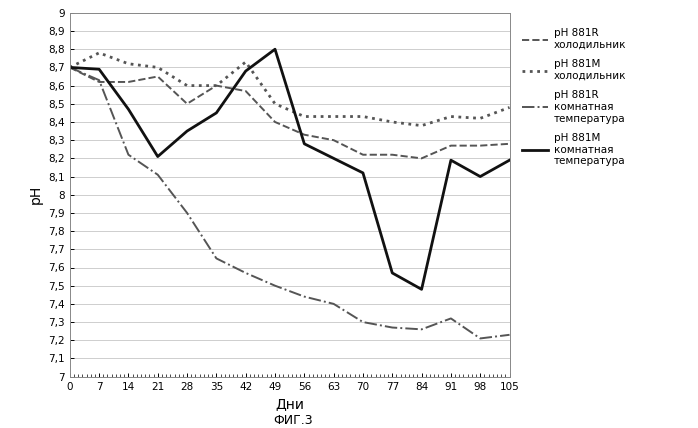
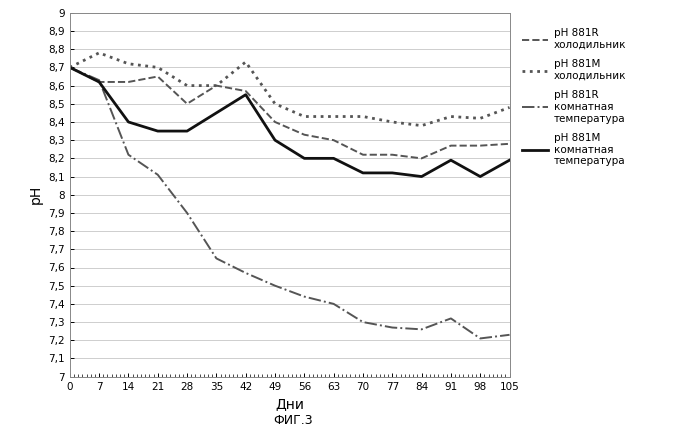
pH 881M комнатная температура/7: 8,69 -> 8,62
pH 881M комнатная температура/14: 8,47 -> 8,40
pH 881M комнатная температура/21: 8,21 -> 8,35
pH 881M комнатная температура/42: 8,68 -> 8,55
pH 881M комнатная температура/49: 8,80 -> 8,30
pH 881M комнатная температура/56: 8,28 -> 8,20
pH 881M комнатная температура/77: 7,57 -> 8,12
pH 881M комнатная температура/84: 7,48 -> 8,10
